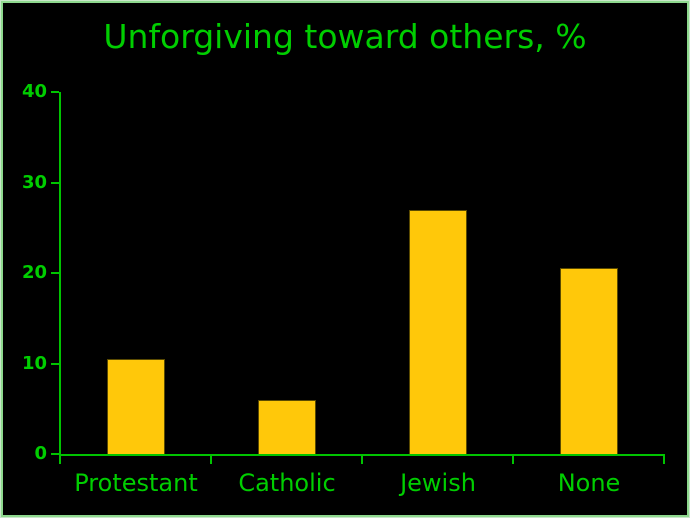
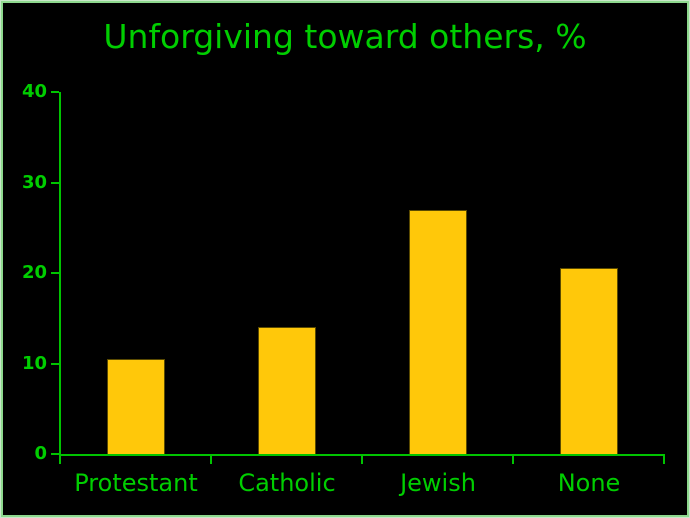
Catholic: 6 -> 14
